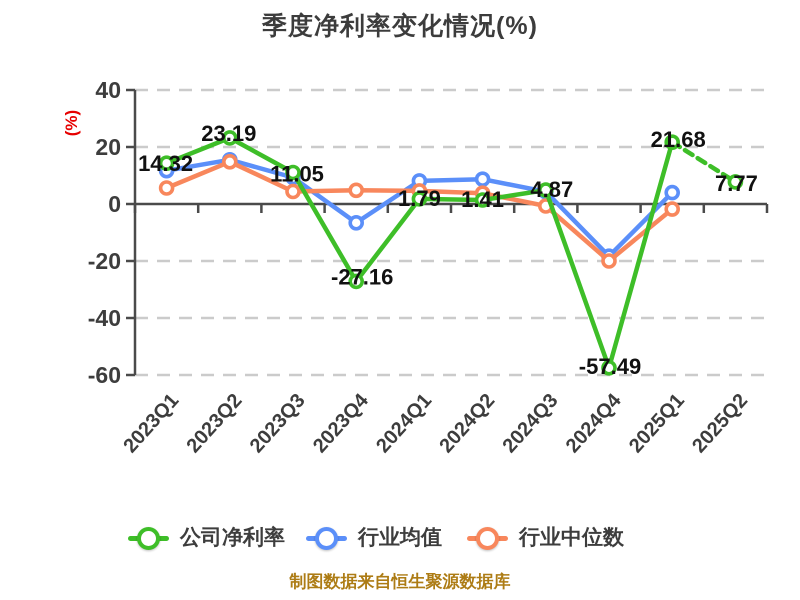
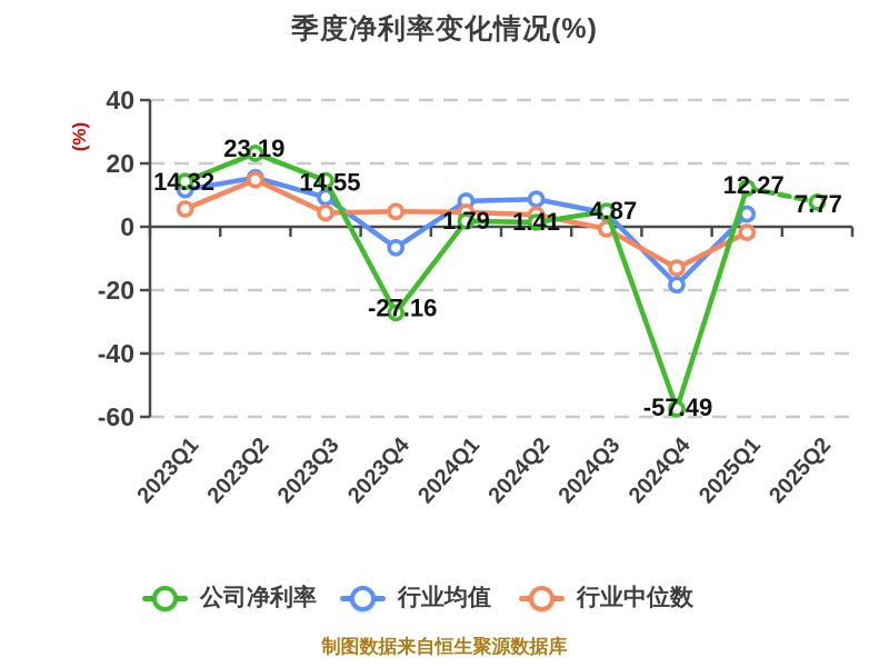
公司净利率/2023Q3: 11.05 -> 14.55
行业中位数/2024Q4: -20 -> -13
公司净利率/2025Q1: 21.68 -> 12.27
